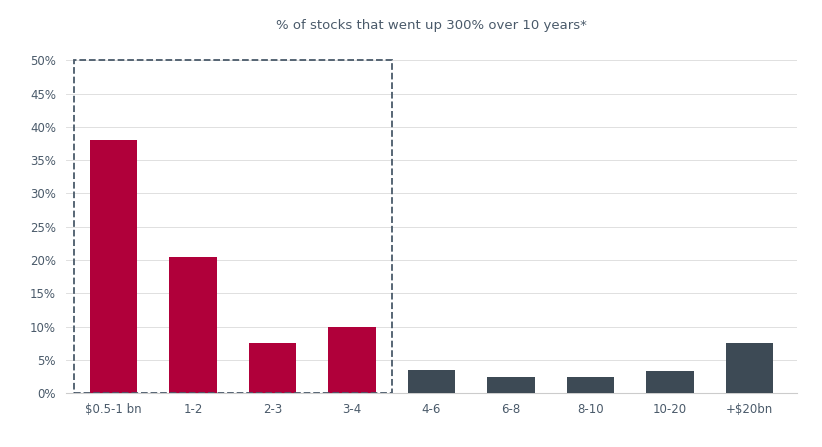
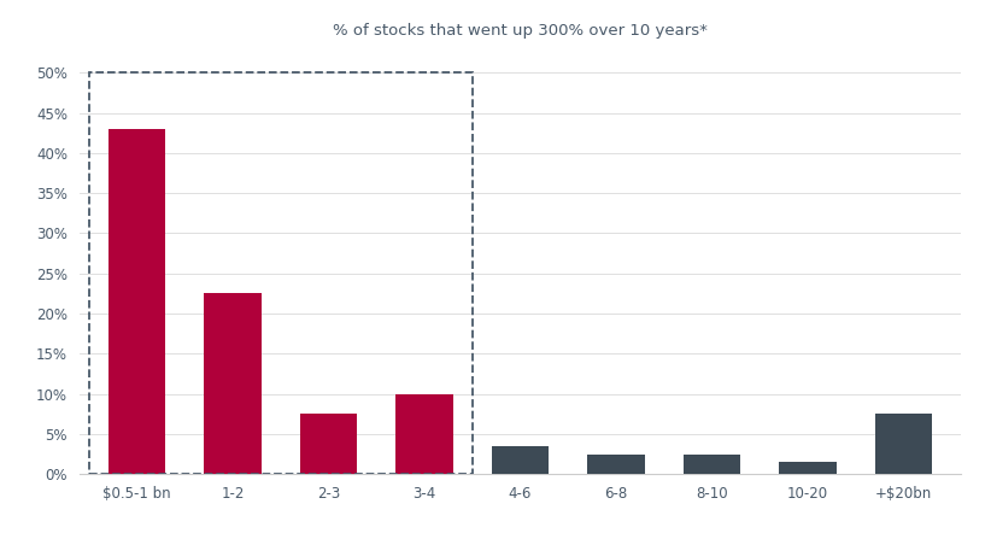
$0.5-1 bn: 38.0% -> 43.0%
1-2: 20.4% -> 22.5%
10-20: 3.4% -> 1.5%
